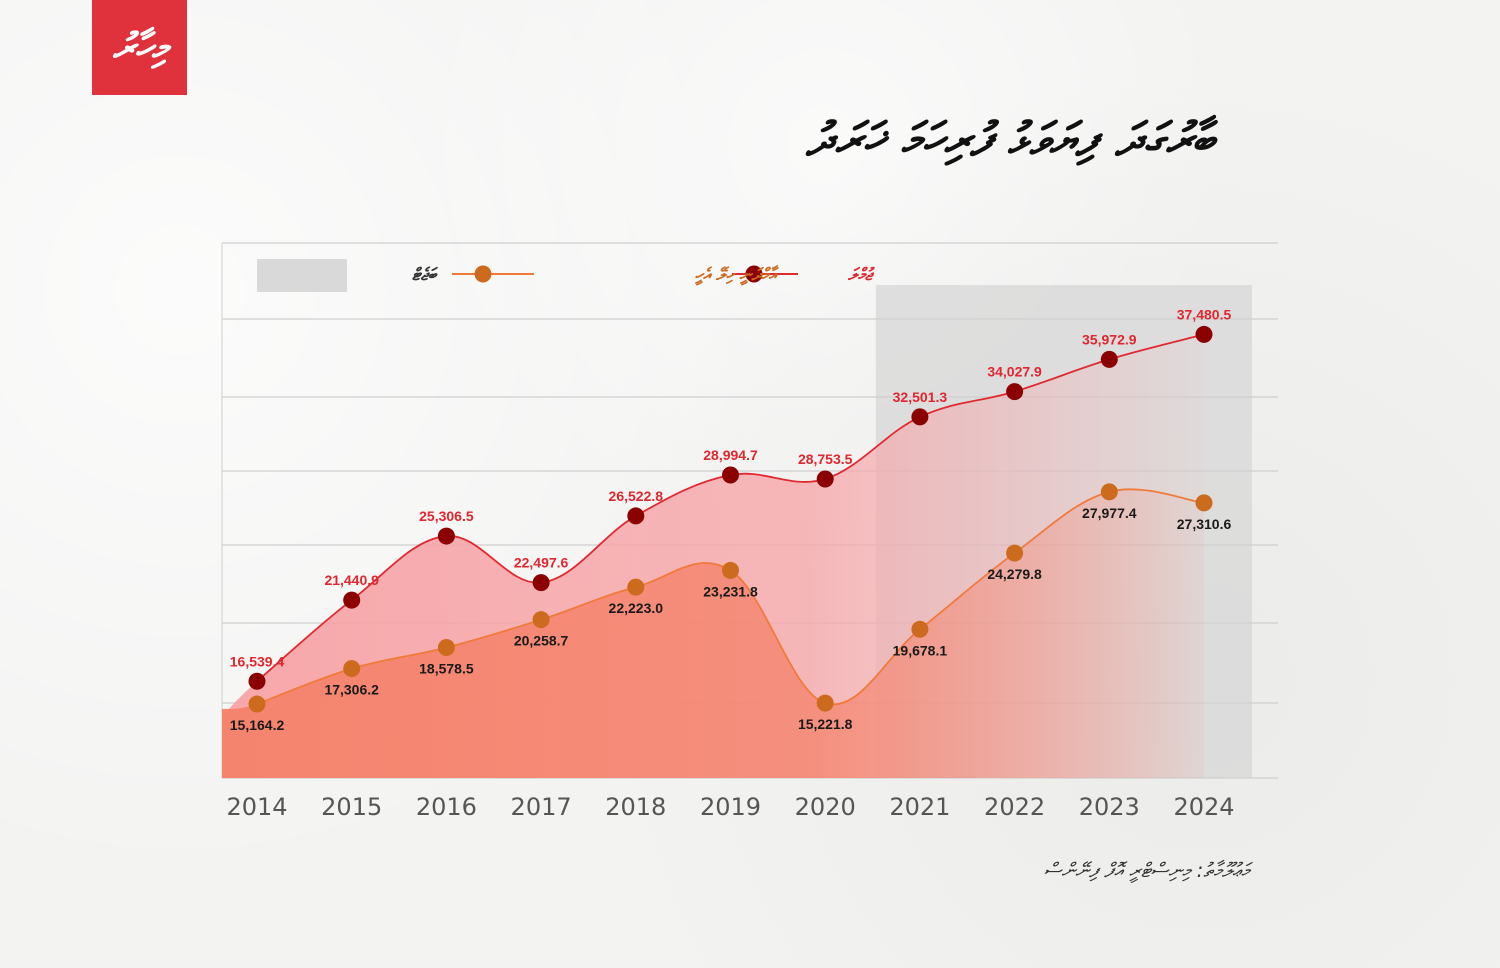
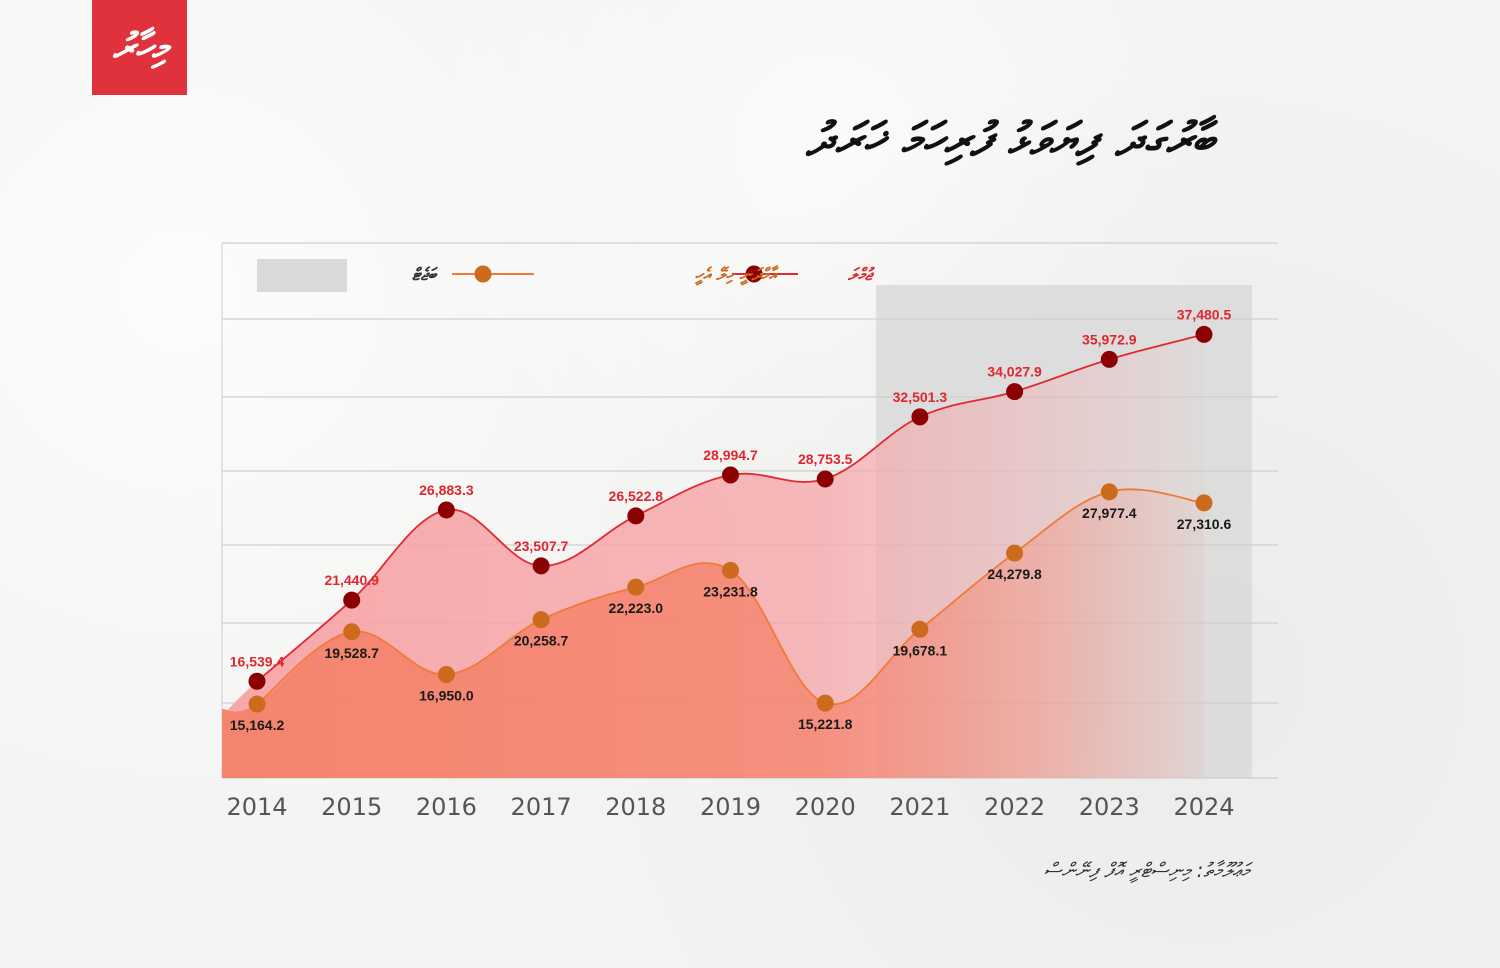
އާމްދަނީ ހިލޭ އެހީ/2015: 17,306.2 -> 19,528.7
ޖުމްލަ/2016: 25,306.5 -> 26,883.3
އާމްދަނީ ހިލޭ އެހީ/2016: 18,578.5 -> 16,950.0
ޖުމްލަ/2017: 22,497.6 -> 23,507.7
